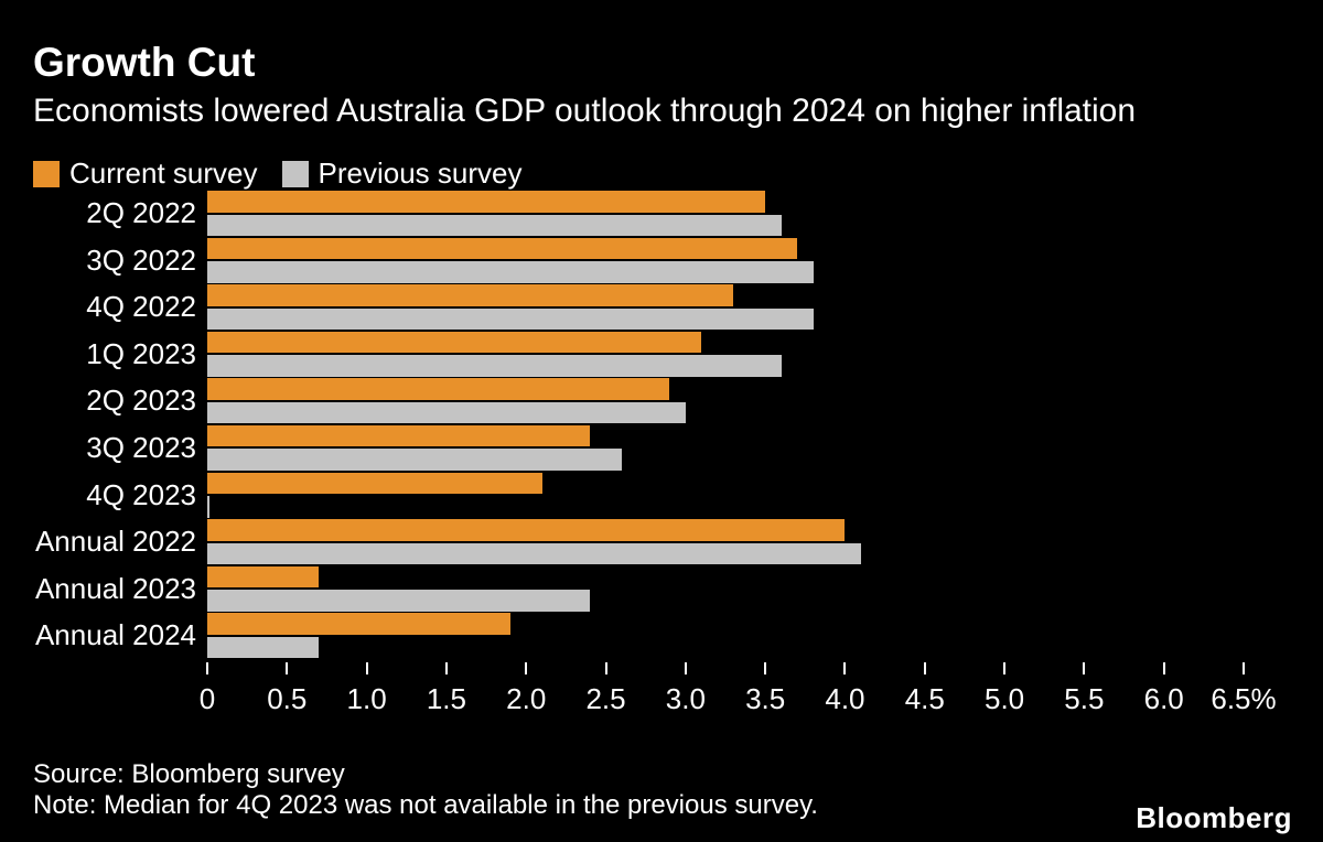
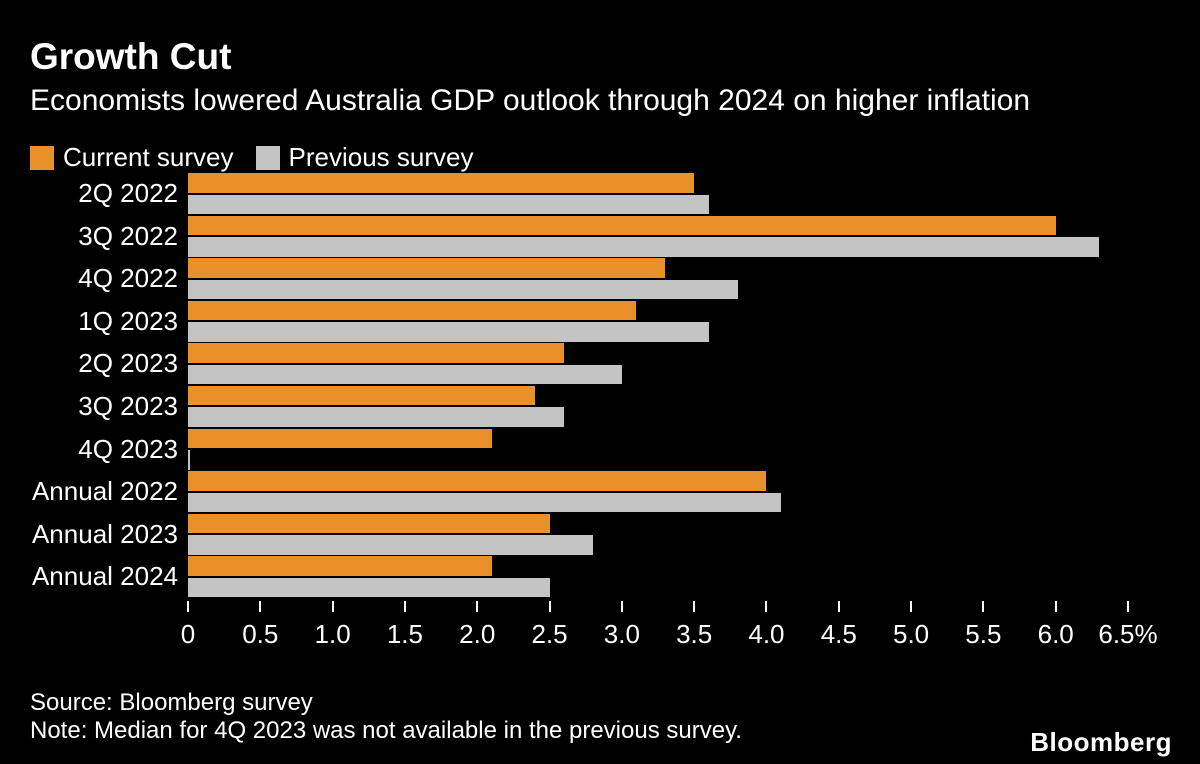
Current survey/3Q 2022: 3.7% -> 6.0%
Previous survey/3Q 2022: 3.8% -> 6.3%
Current survey/2Q 2023: 2.9% -> 2.6%
Current survey/Annual 2023: 0.7% -> 2.5%
Previous survey/Annual 2023: 2.4% -> 2.8%
Current survey/Annual 2024: 1.9% -> 2.1%
Previous survey/Annual 2024: 0.7% -> 2.5%
